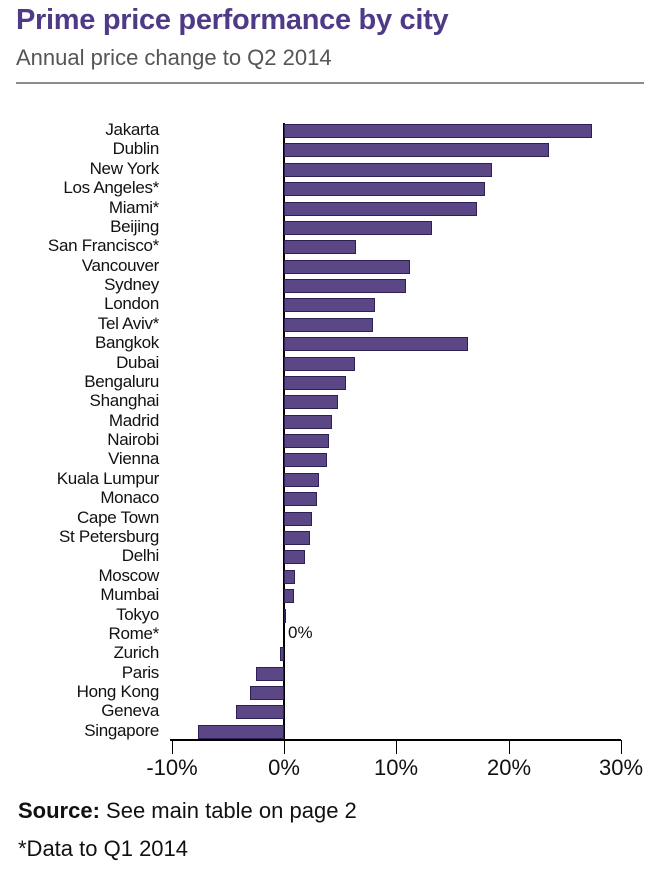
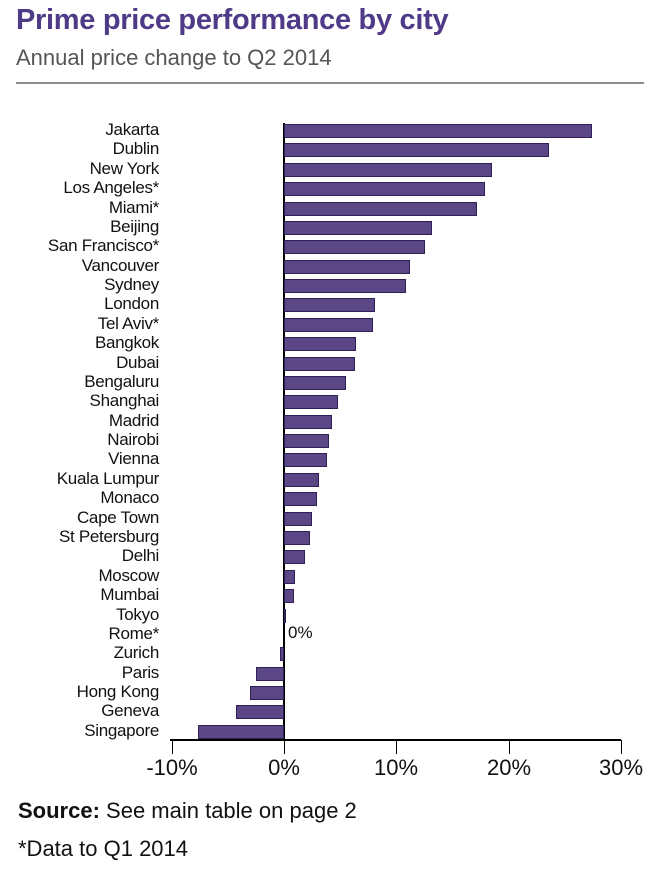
San Francisco*: 6.4% -> 12.6%
Bangkok: 16.4% -> 6.4%
